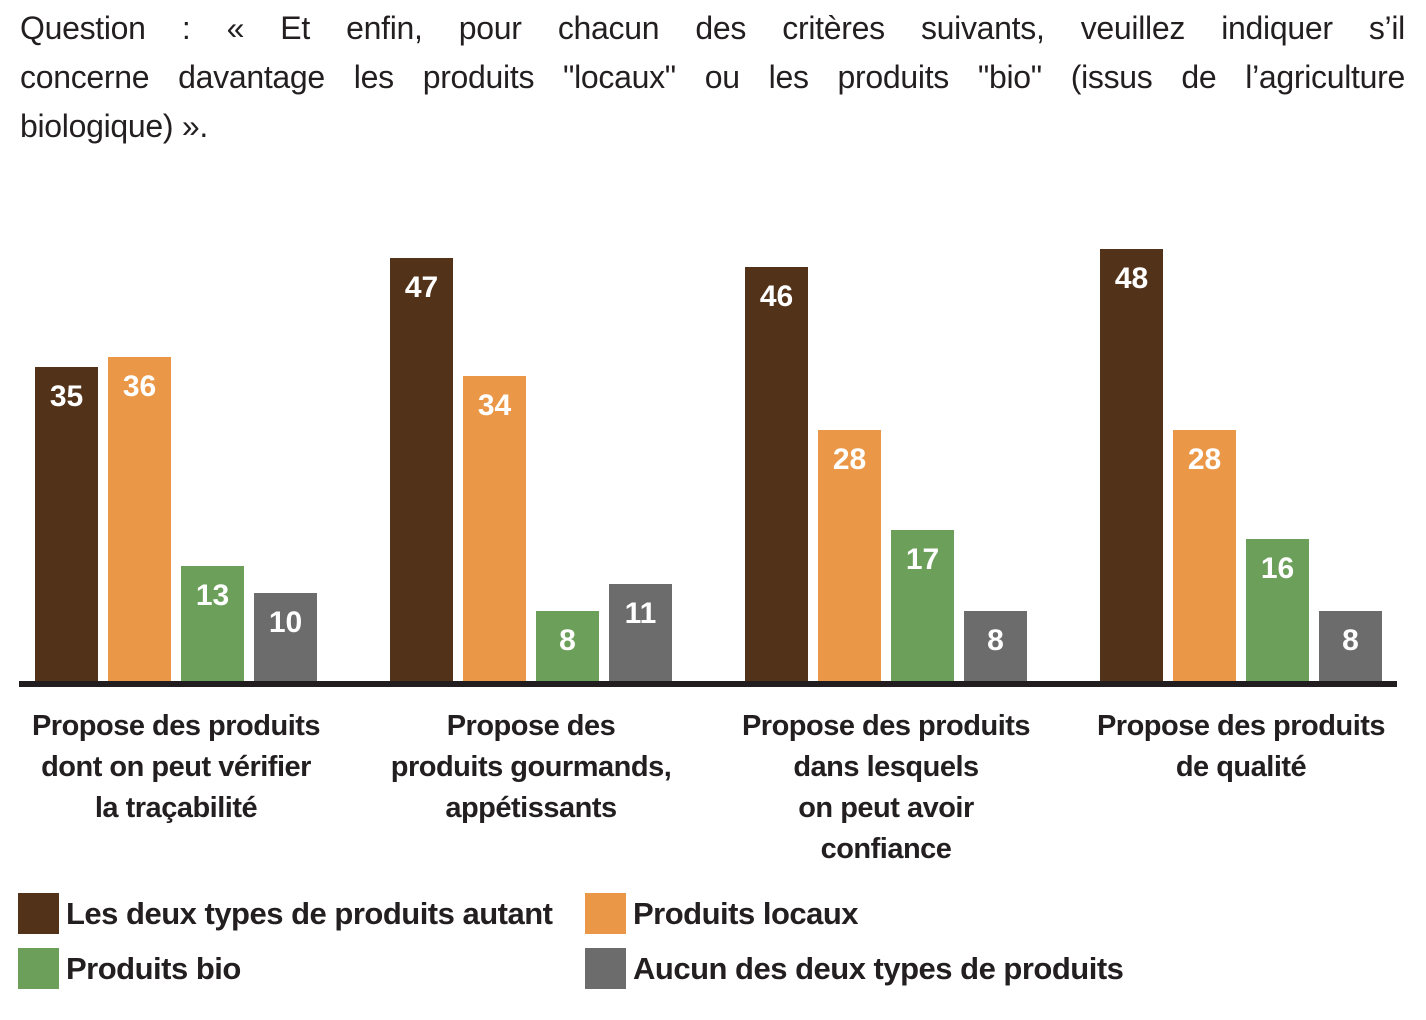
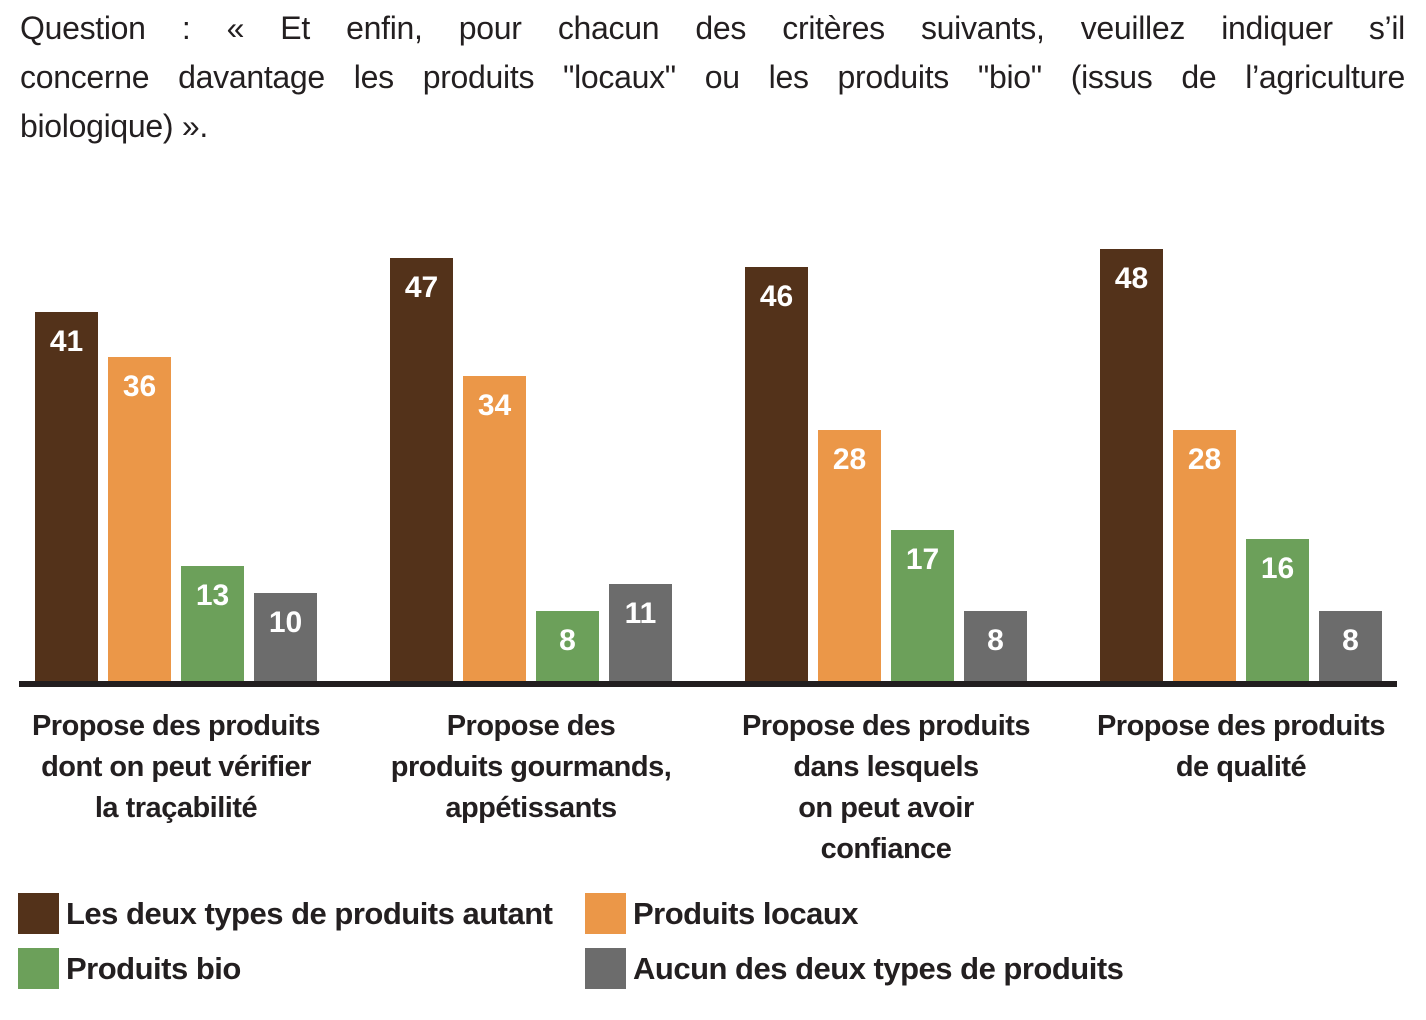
Les deux types de produits autant/Propose des produits dont on peut vérifier la traçabilité: 35 -> 41
